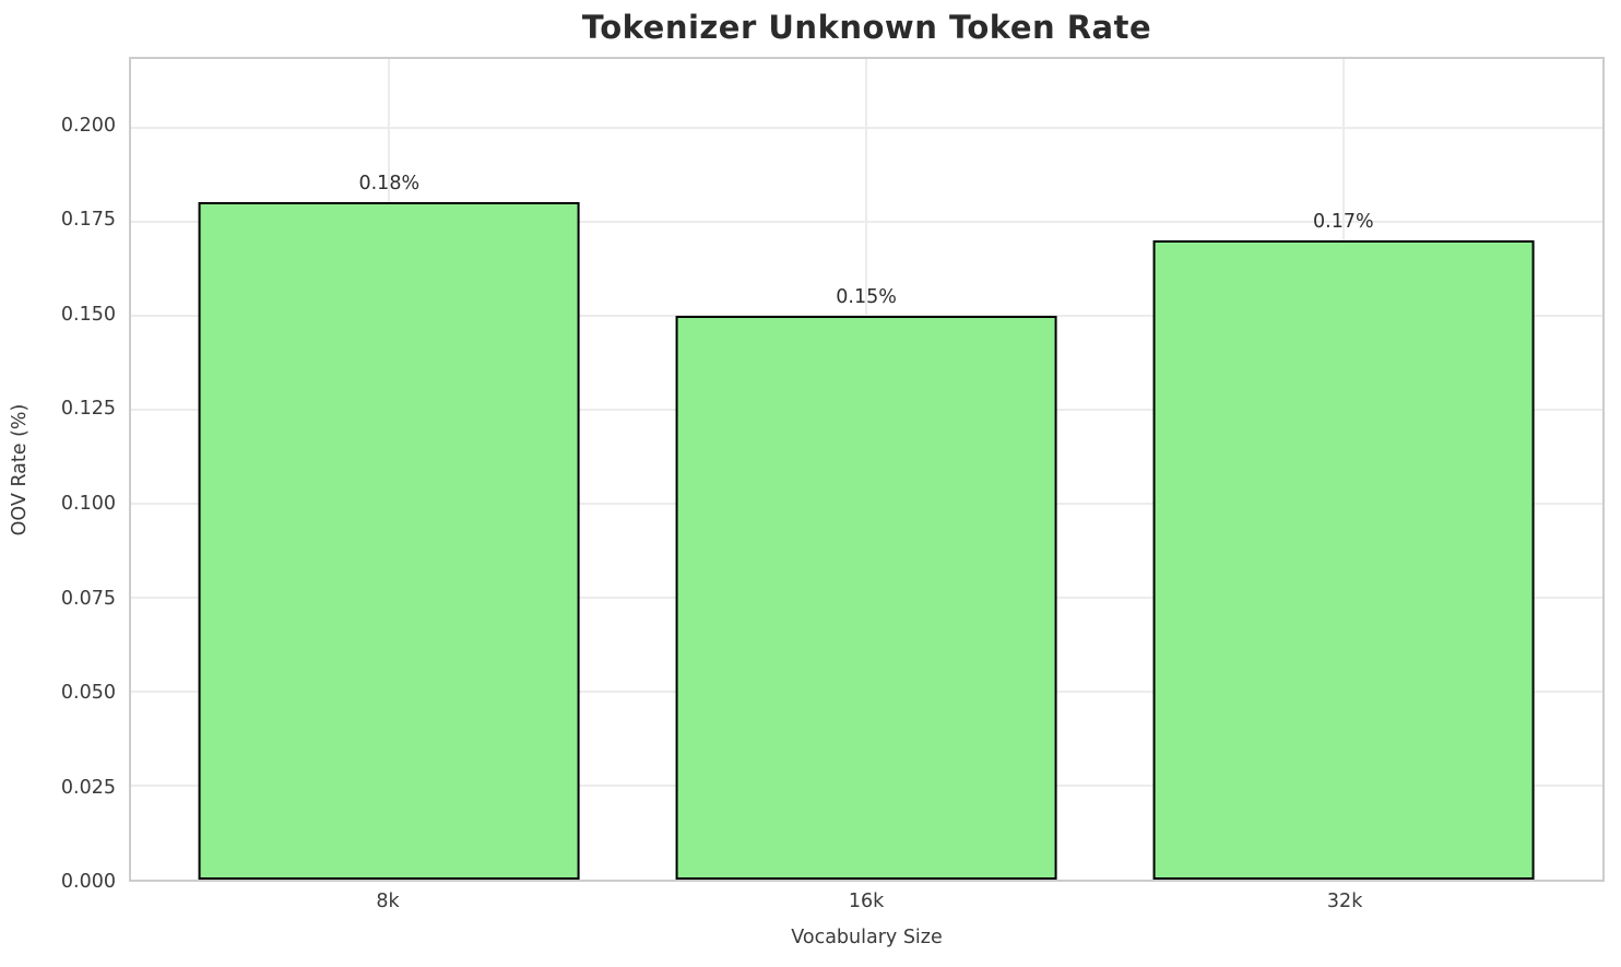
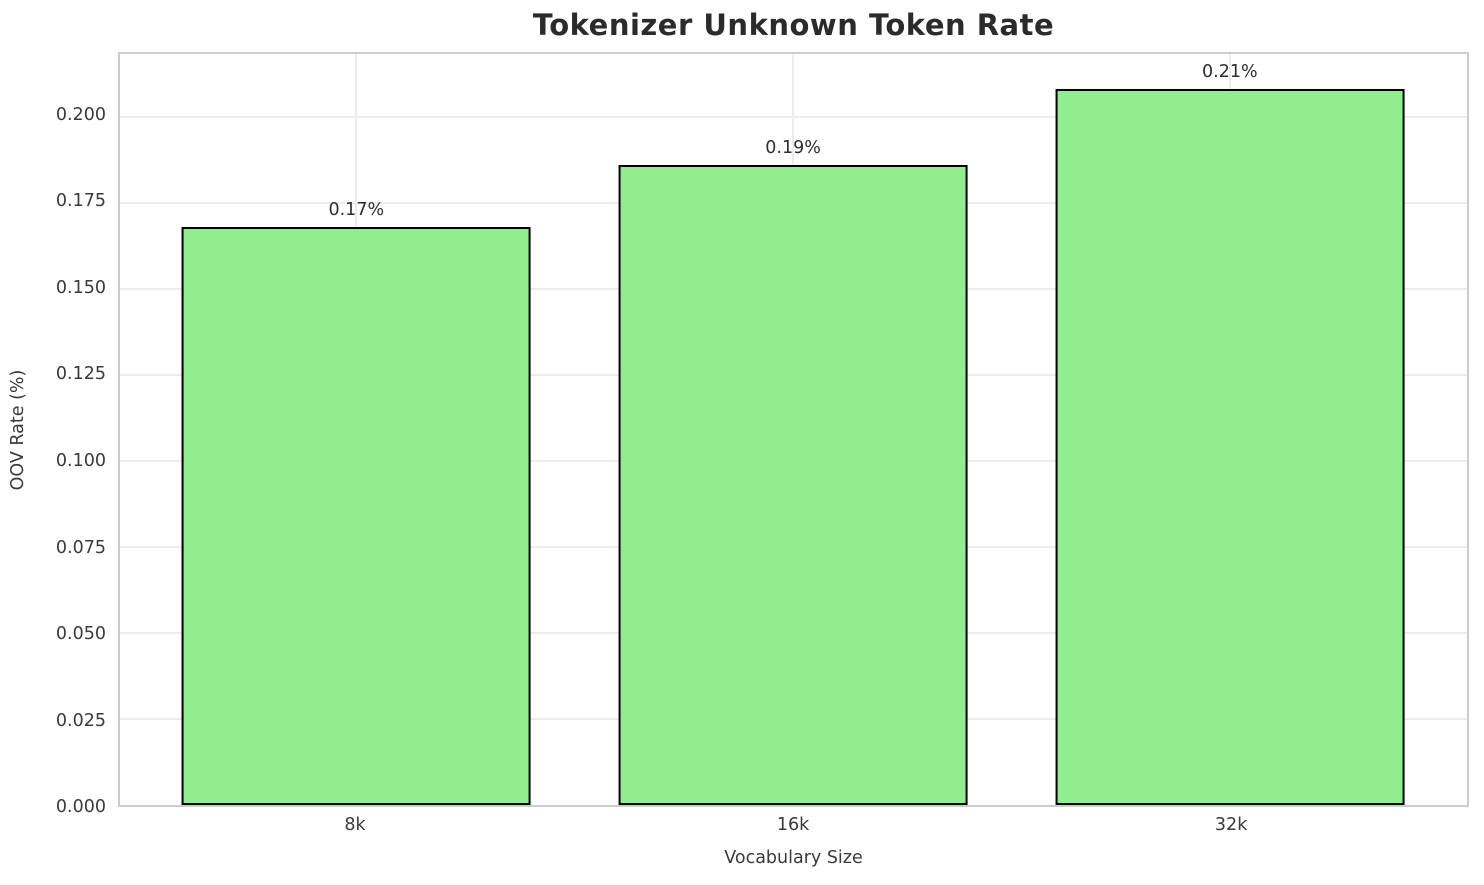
8k: 0.18% -> 0.17%
16k: 0.15% -> 0.19%
32k: 0.17% -> 0.21%
